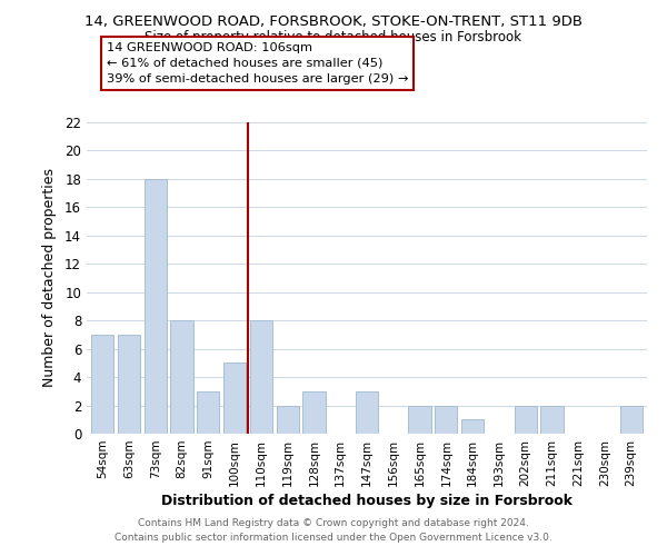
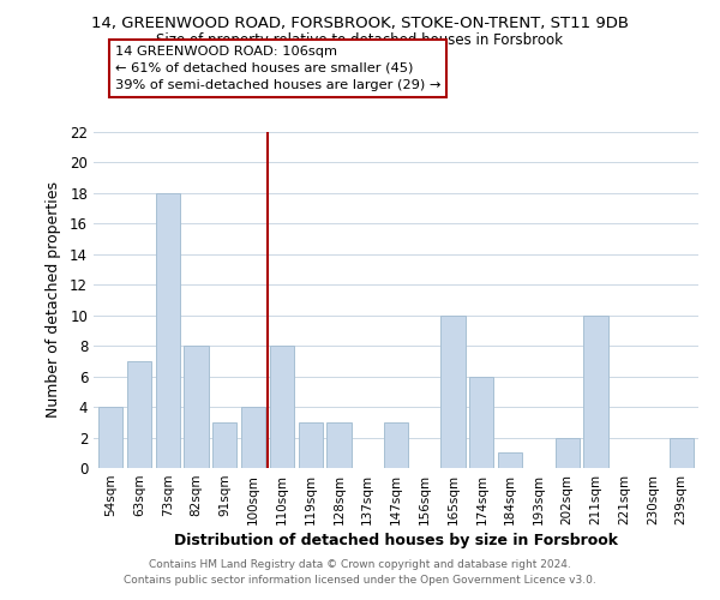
54sqm: 7 -> 4
100sqm: 5 -> 4
119sqm: 2 -> 3
165sqm: 2 -> 10
174sqm: 2 -> 6
211sqm: 2 -> 10
